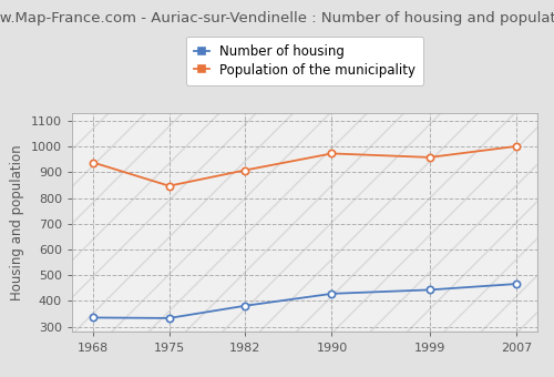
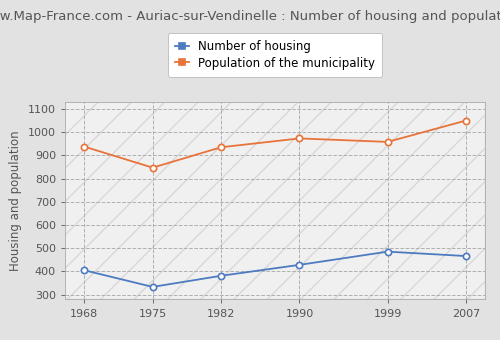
Number of housing/1968: 335 -> 405
Population of the municipality/1982: 908 -> 935
Number of housing/1999: 443 -> 485
Population of the municipality/2007: 1001 -> 1050
